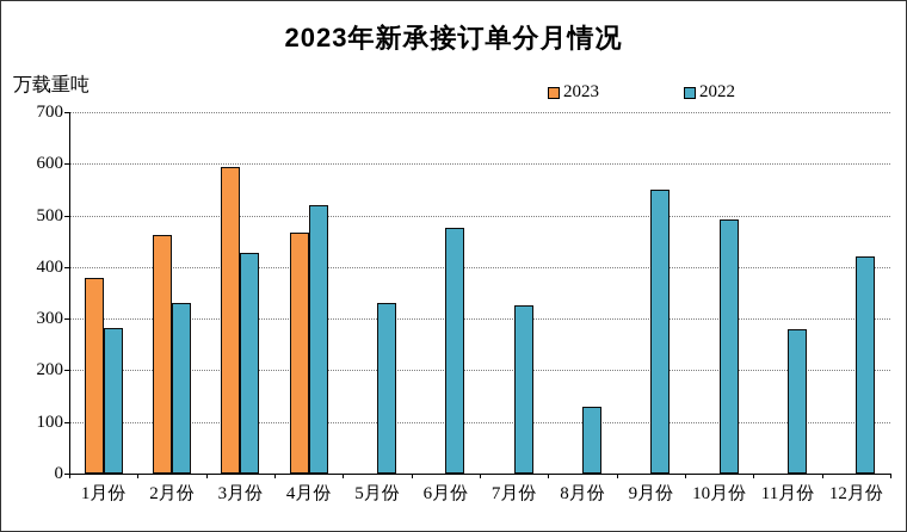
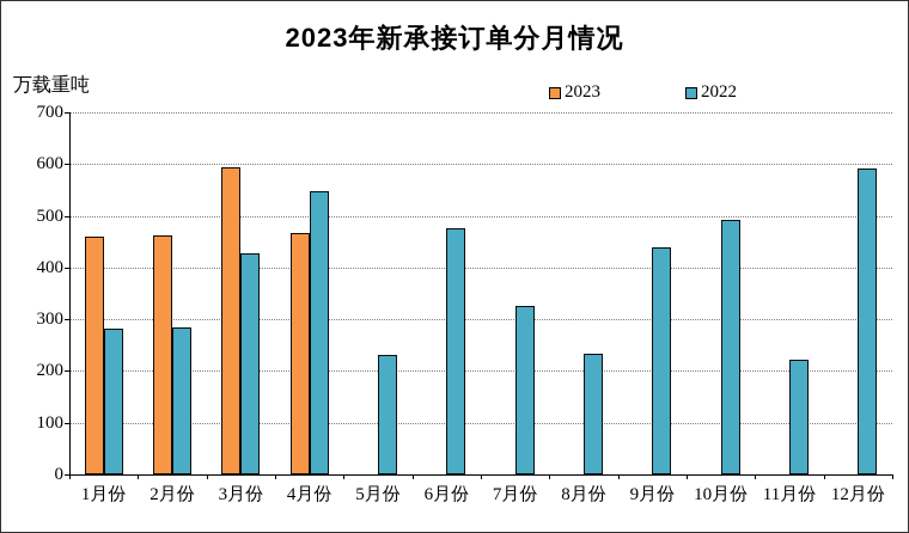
2023/1月份: 380 -> 460
2022/2月份: 330 -> 280
2022/4月份: 520 -> 550
2022/5月份: 330 -> 230
2022/8月份: 130 -> 230
2022/9月份: 550 -> 440
2022/11月份: 280 -> 220
2022/12月份: 420 -> 590
